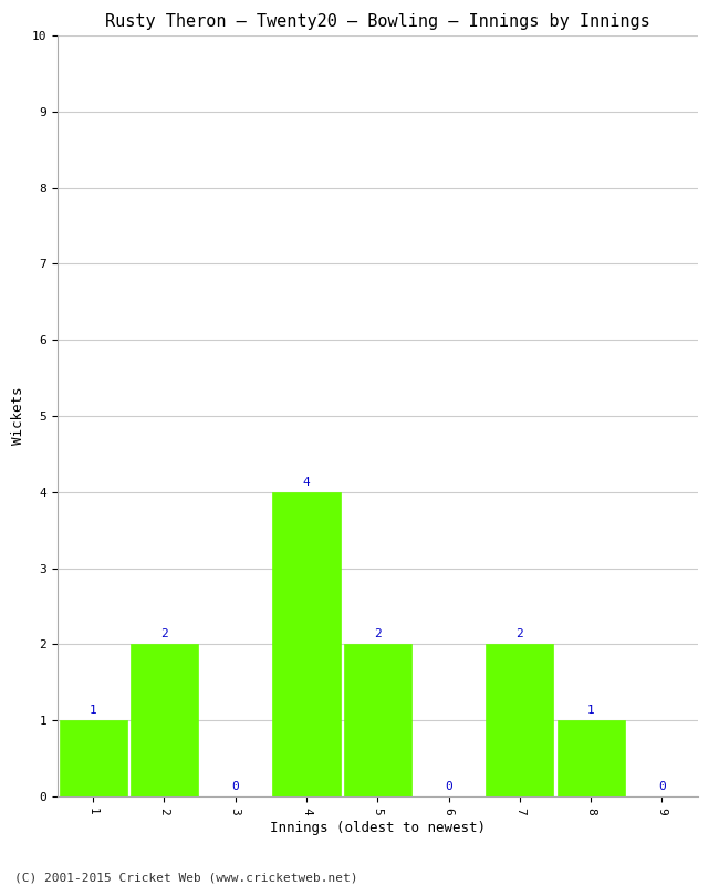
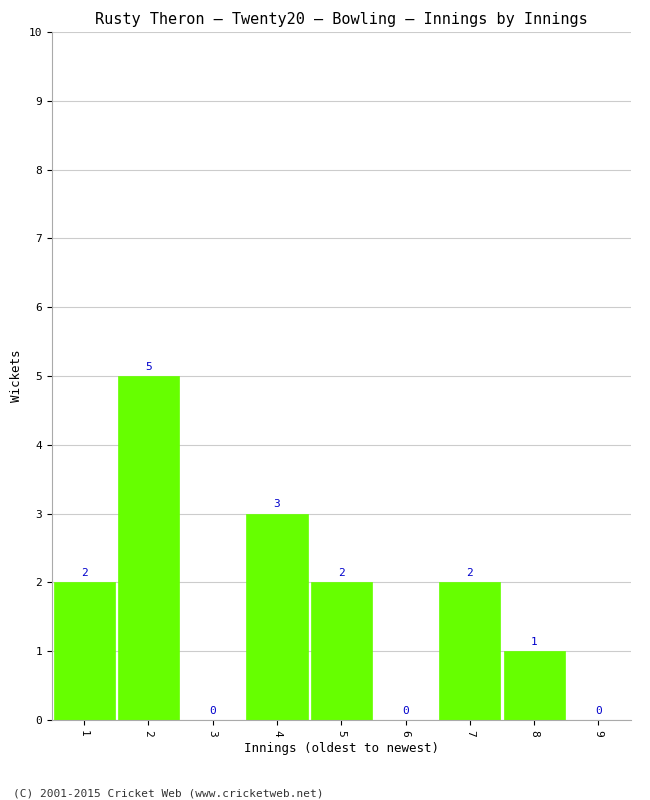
1: 1 -> 2
2: 2 -> 5
4: 4 -> 3
